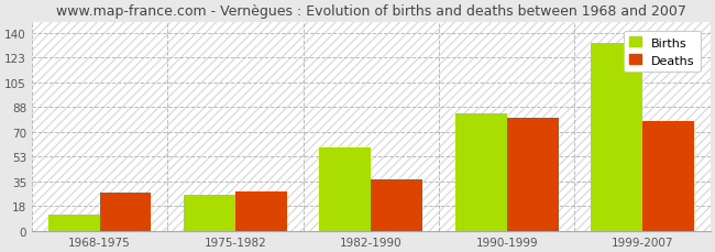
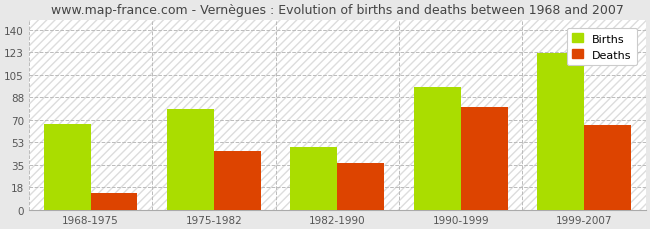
Births/1968-1975: 12 -> 67
Deaths/1968-1975: 27 -> 13
Births/1975-1982: 26 -> 79
Deaths/1975-1982: 28 -> 46
Births/1982-1990: 59 -> 49
Births/1990-1999: 83 -> 96
Births/1999-2007: 133 -> 122
Deaths/1999-2007: 78 -> 66
